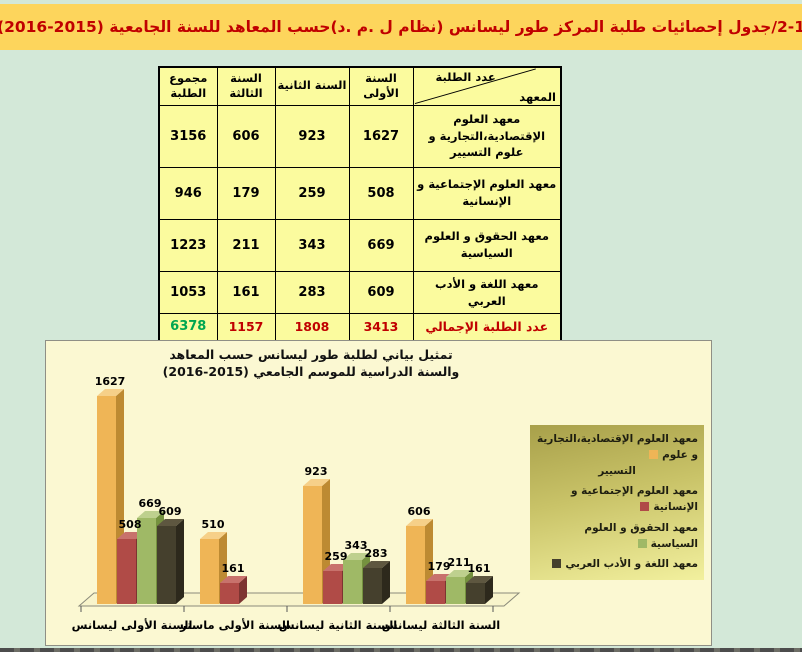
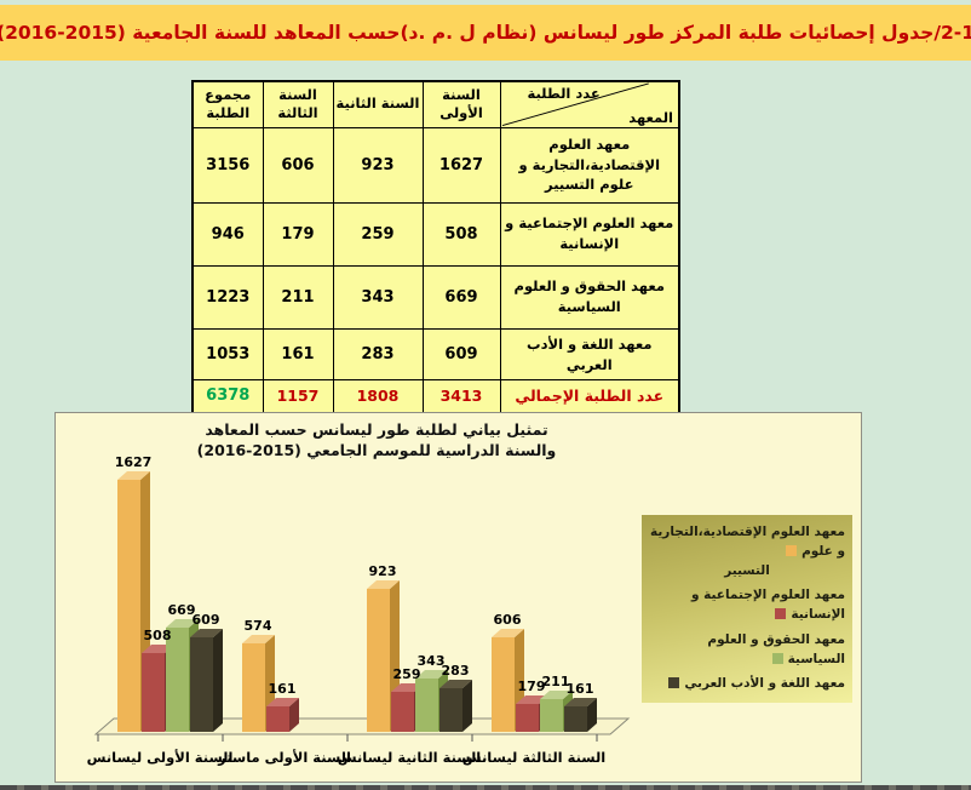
معهد العلوم الإقتصادية،التجارية و علوم التسيير/السنة الأولى ماستر: 510 -> 574
